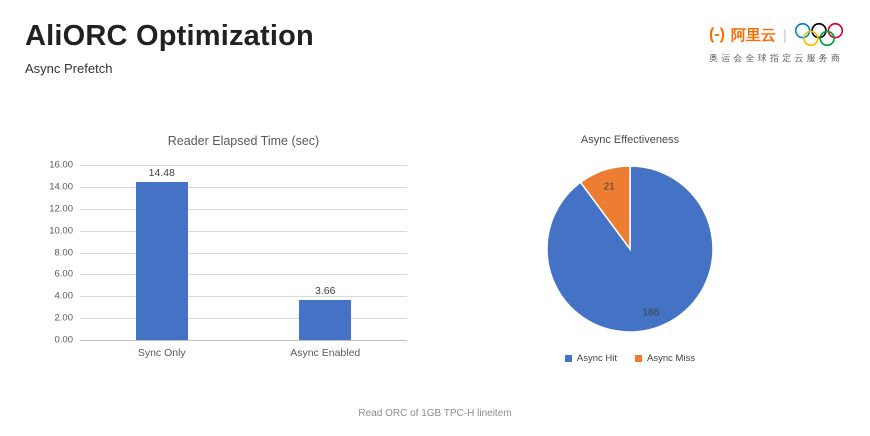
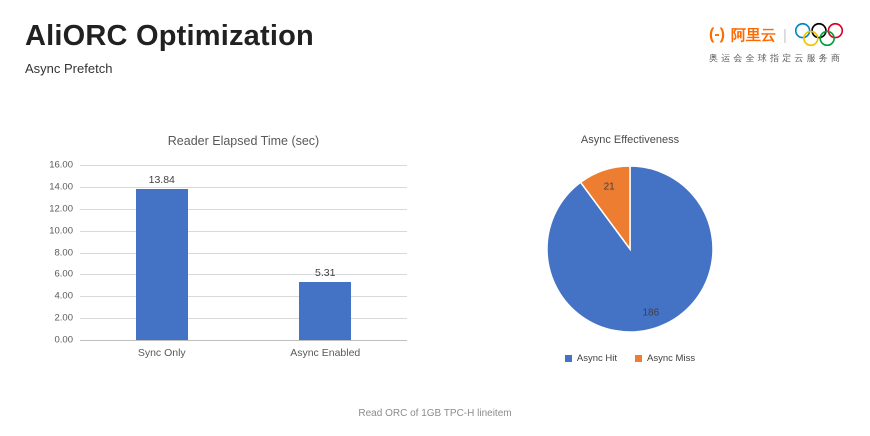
Reader Elapsed Time (sec)/Sync Only: 14.48 -> 13.84
Reader Elapsed Time (sec)/Async Enabled: 3.66 -> 5.31
